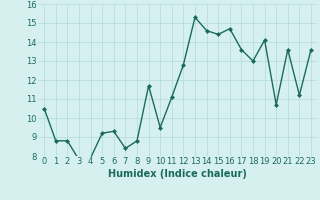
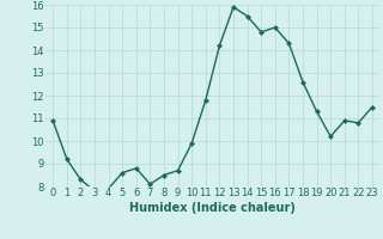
0: 10.5 -> 10.9
1: 8.8 -> 9.2
2: 8.8 -> 8.3
5: 9.2 -> 8.6
6: 9.3 -> 8.8
7: 8.4 -> 8.1
8: 8.8 -> 8.5
9: 11.7 -> 8.7
10: 9.5 -> 9.9
11: 11.1 -> 11.8
12: 12.8 -> 14.2
13: 15.3 -> 15.9
14: 14.6 -> 15.5
15: 14.4 -> 14.8
16: 14.7 -> 15.0
17: 13.6 -> 14.3
18: 13.0 -> 12.6
19: 14.1 -> 11.3
20: 10.7 -> 10.2
21: 13.6 -> 10.9
22: 11.2 -> 10.8
23: 13.6 -> 11.5
